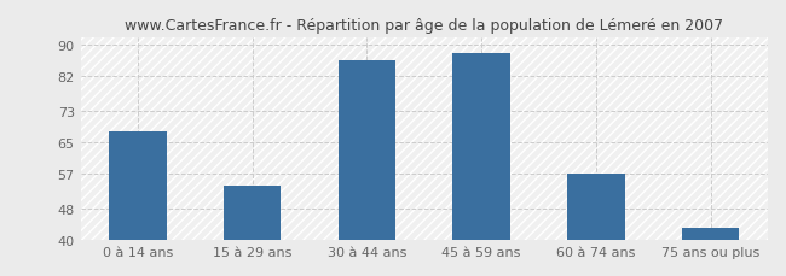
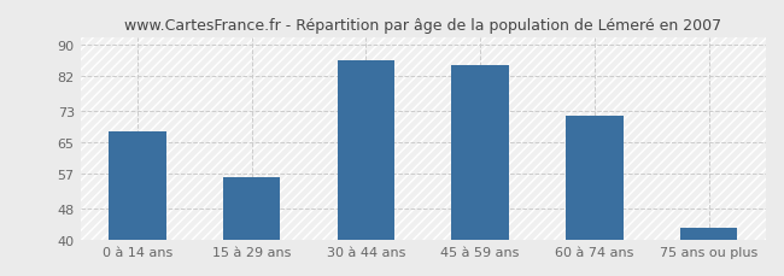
15 à 29 ans: 54 -> 56
45 à 59 ans: 88 -> 85
60 à 74 ans: 57 -> 72
